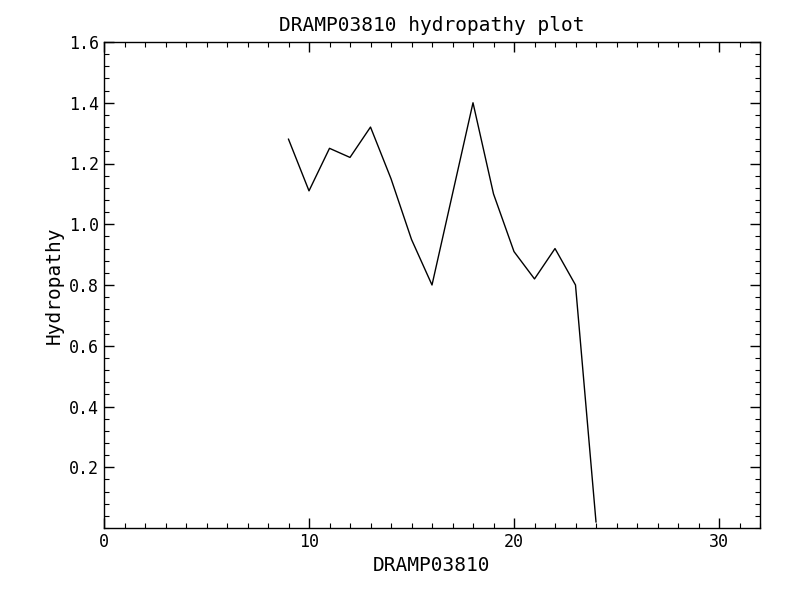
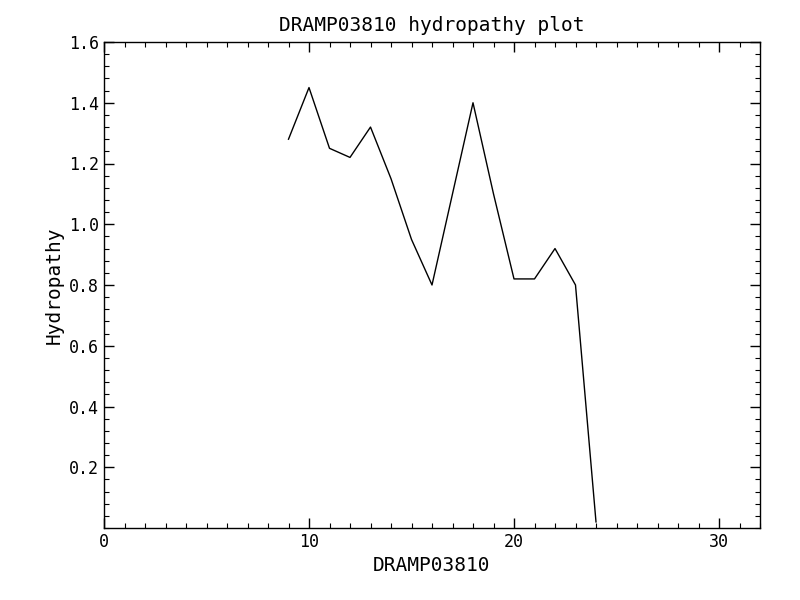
10: 1.11 -> 1.45
20: 0.91 -> 0.82
